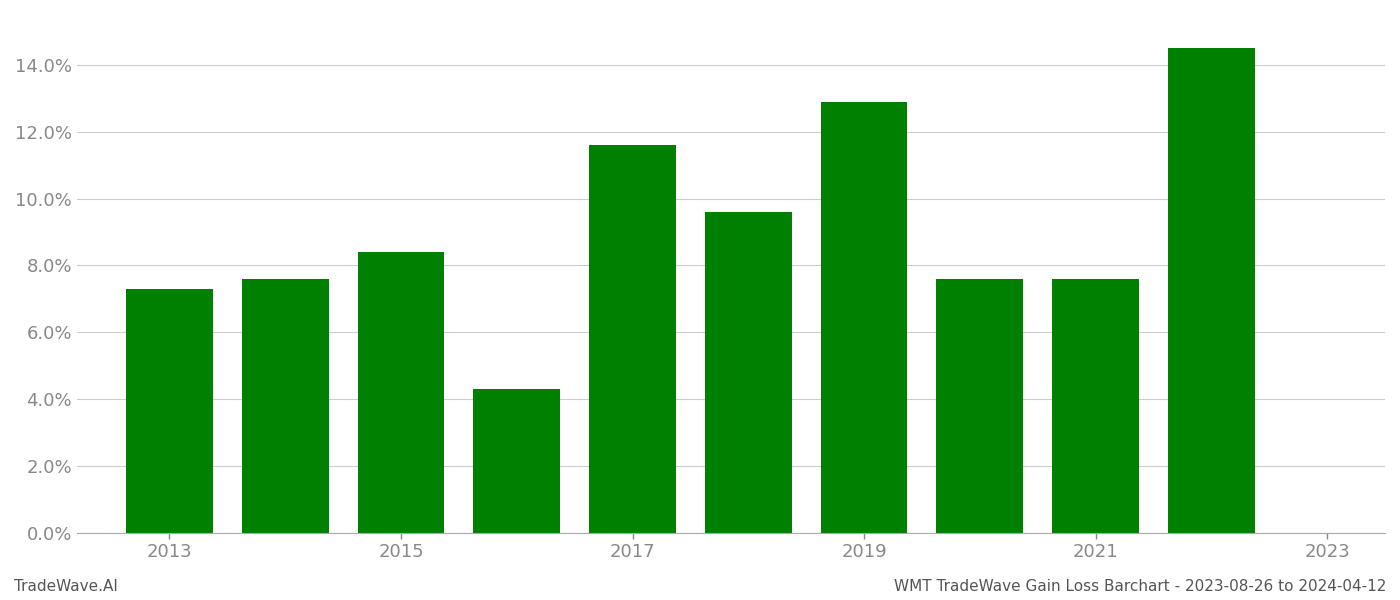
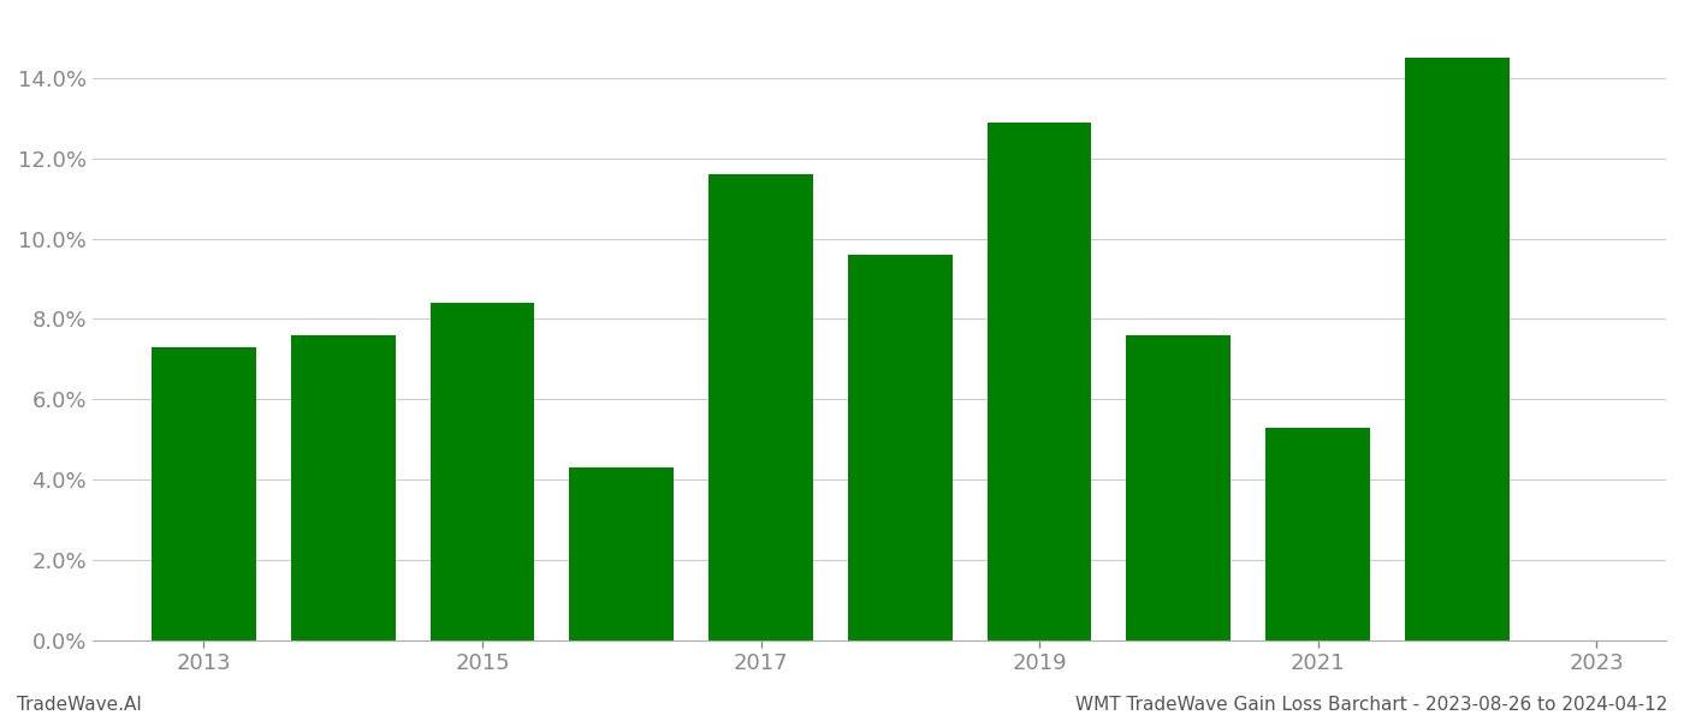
2021: 7.6% -> 5.3%
